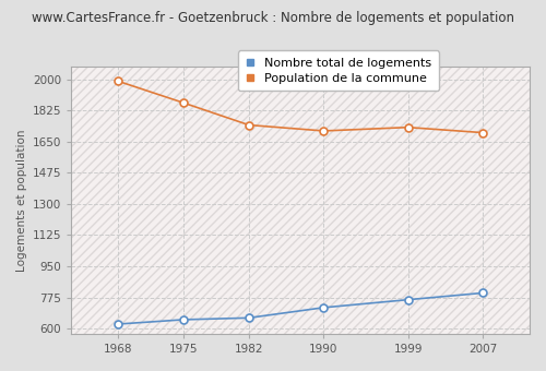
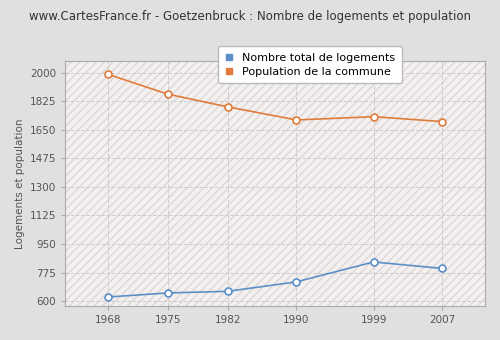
Population de la commune/1982: 1740 -> 1790
Nombre total de logements/1999: 760 -> 840
